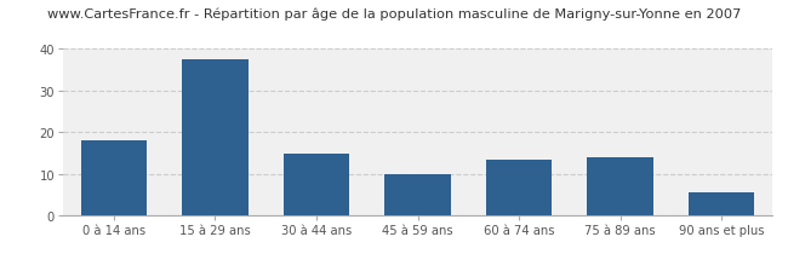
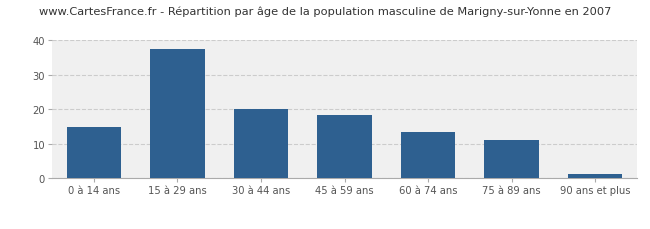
0 à 14 ans: 18.0 -> 15.0
30 à 44 ans: 15.0 -> 20.0
45 à 59 ans: 10.0 -> 18.5
75 à 89 ans: 14.0 -> 11.0
90 ans et plus: 5.5 -> 1.2
